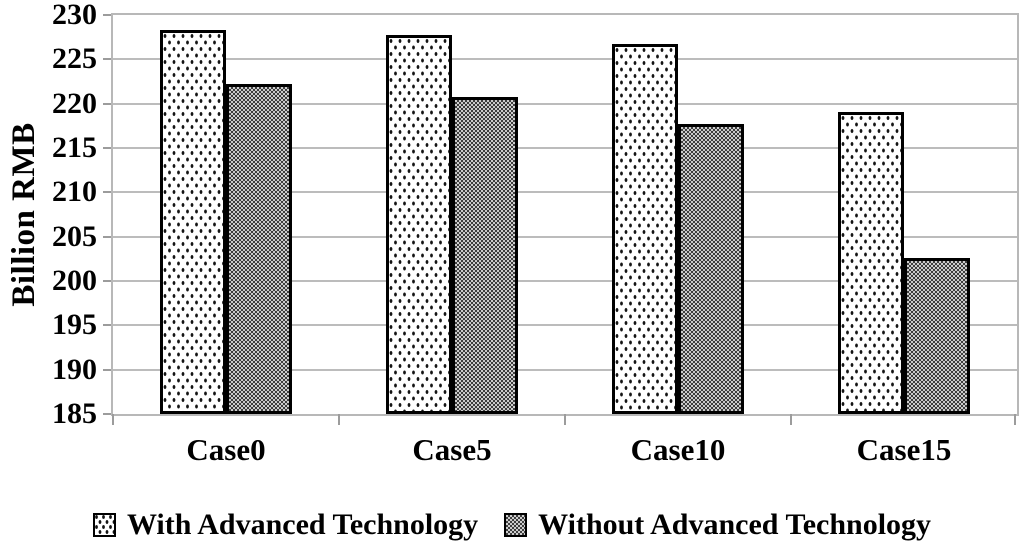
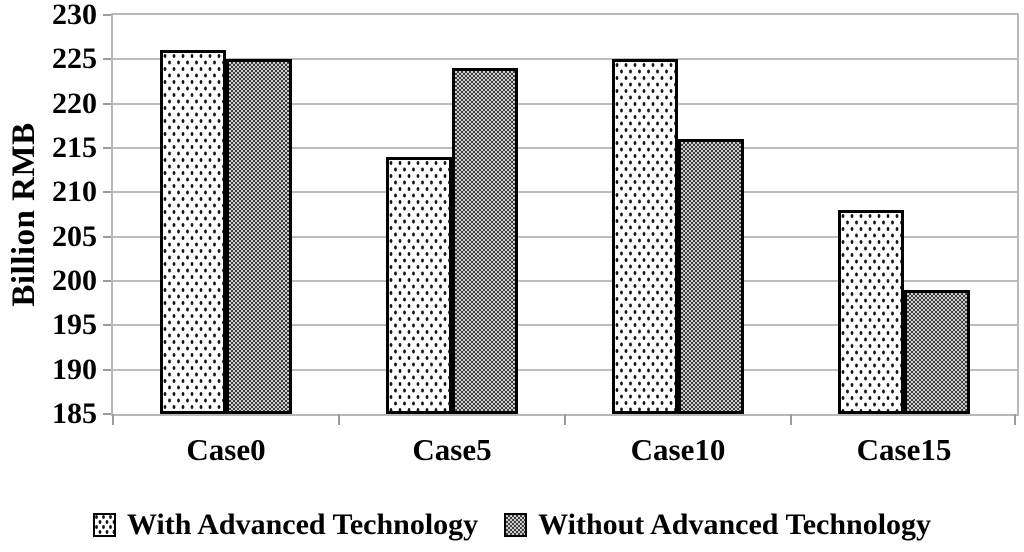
With Advanced Technology/Case0: 228 -> 226
Without Advanced Technology/Case0: 222 -> 225
With Advanced Technology/Case5: 228 -> 214
Without Advanced Technology/Case5: 221 -> 224
With Advanced Technology/Case10: 227 -> 225
Without Advanced Technology/Case10: 218 -> 216
With Advanced Technology/Case15: 219 -> 208
Without Advanced Technology/Case15: 203 -> 199
